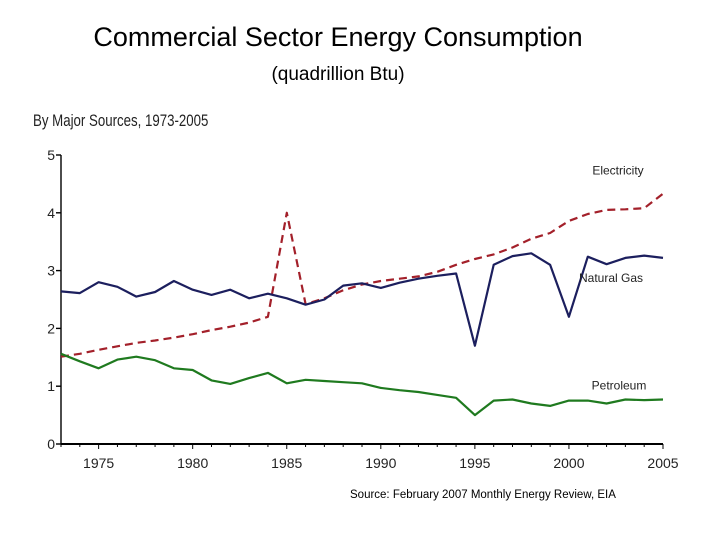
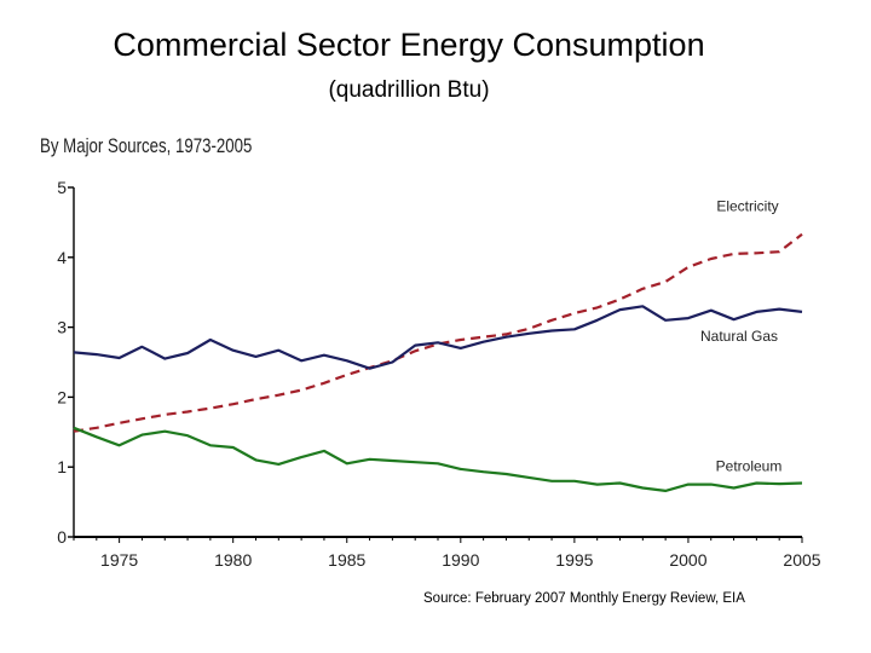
Natural Gas/1975: 2.8 -> 2.6
Electricity/1985: 4.0 -> 2.3
Natural Gas/1995: 1.7 -> 3.0
Petroleum/1995: 0.5 -> 0.8
Natural Gas/2000: 2.2 -> 3.1
